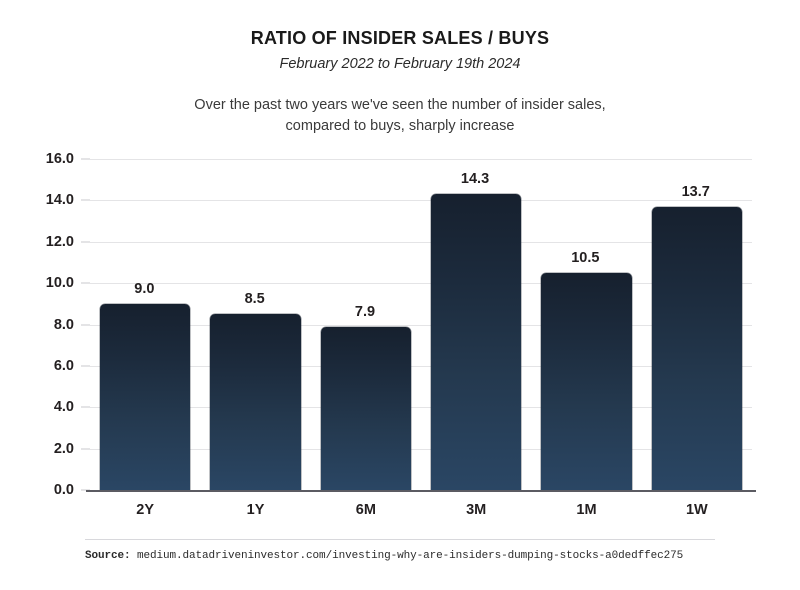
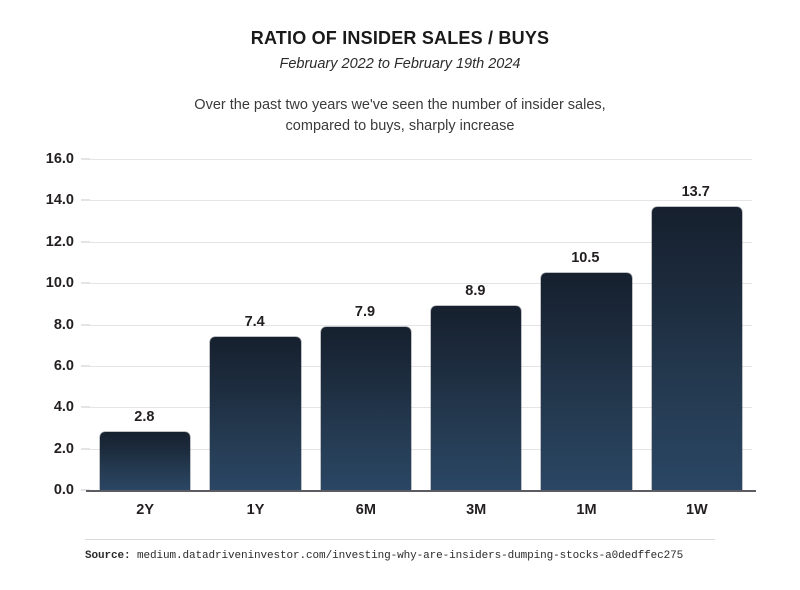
2Y: 9.0 -> 2.8
1Y: 8.5 -> 7.4
3M: 14.3 -> 8.9
